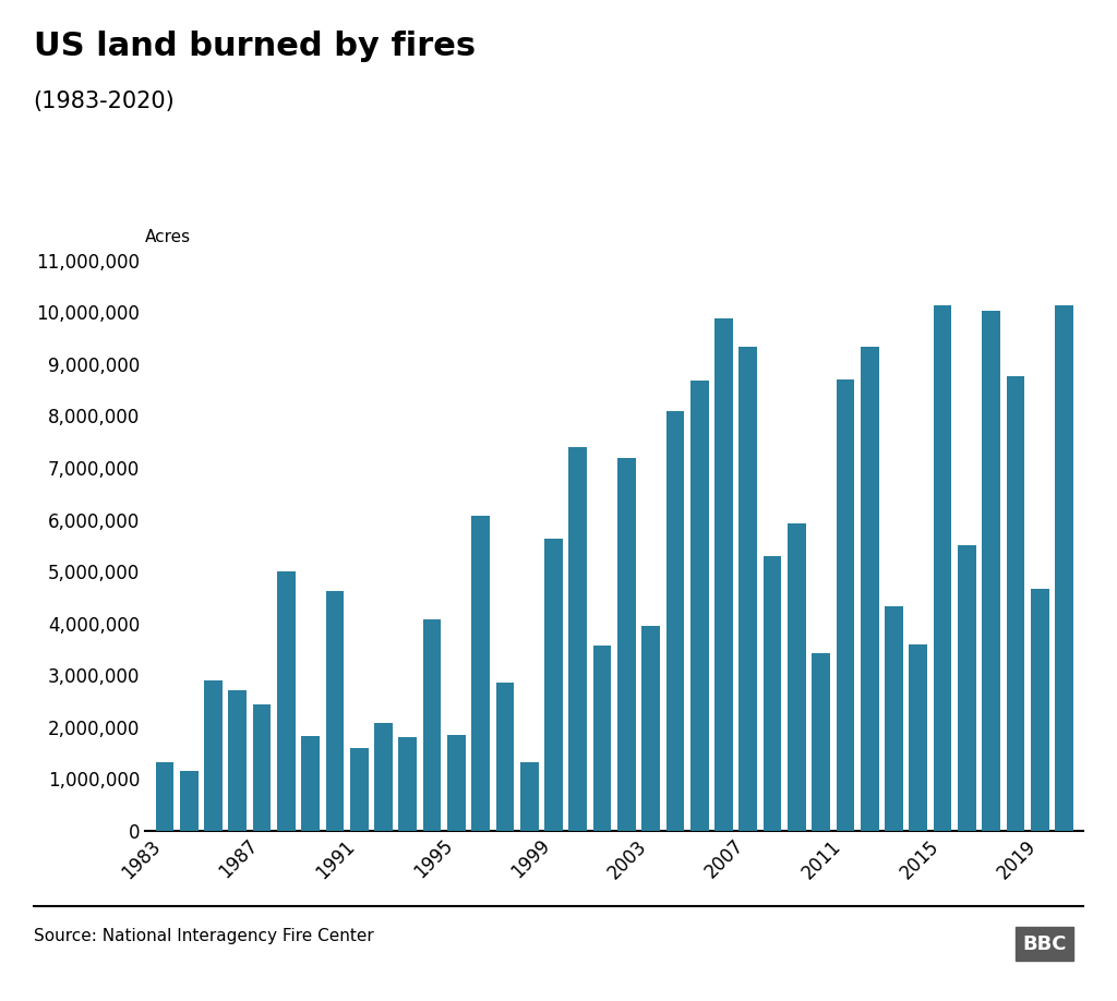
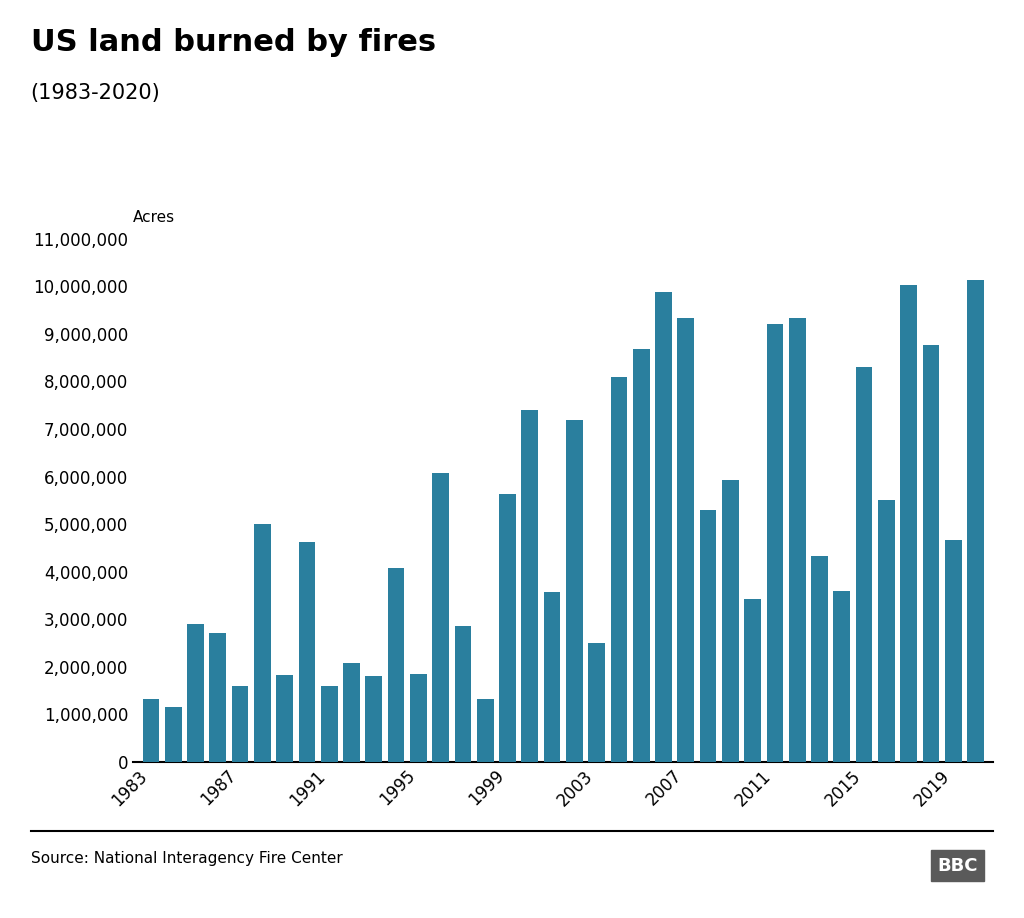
1987: 2,450,000 -> 1,600,000
2003: 3,960,000 -> 2,500,000
2011: 8,710,000 -> 9,200,000
2015: 10,130,000 -> 8,300,000
